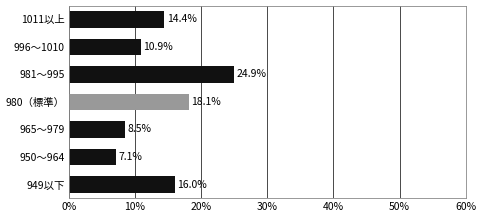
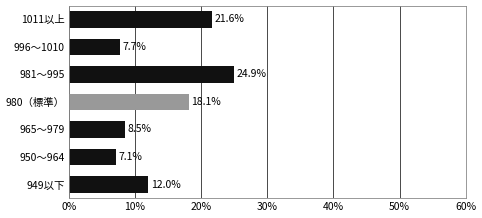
1011以上: 14.4% -> 21.6%
996〜1010: 10.9% -> 7.7%
949以下: 16.0% -> 12.0%
